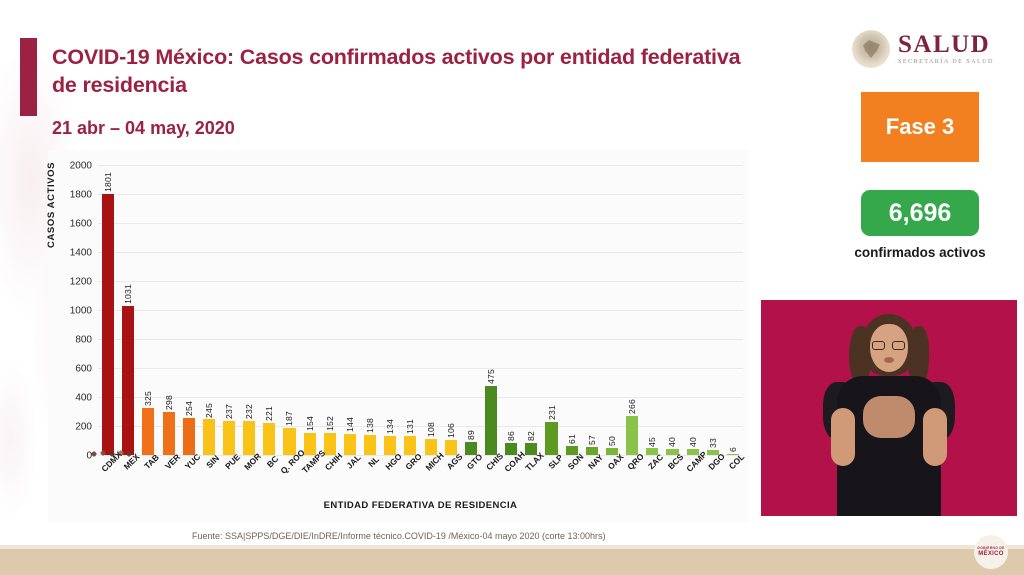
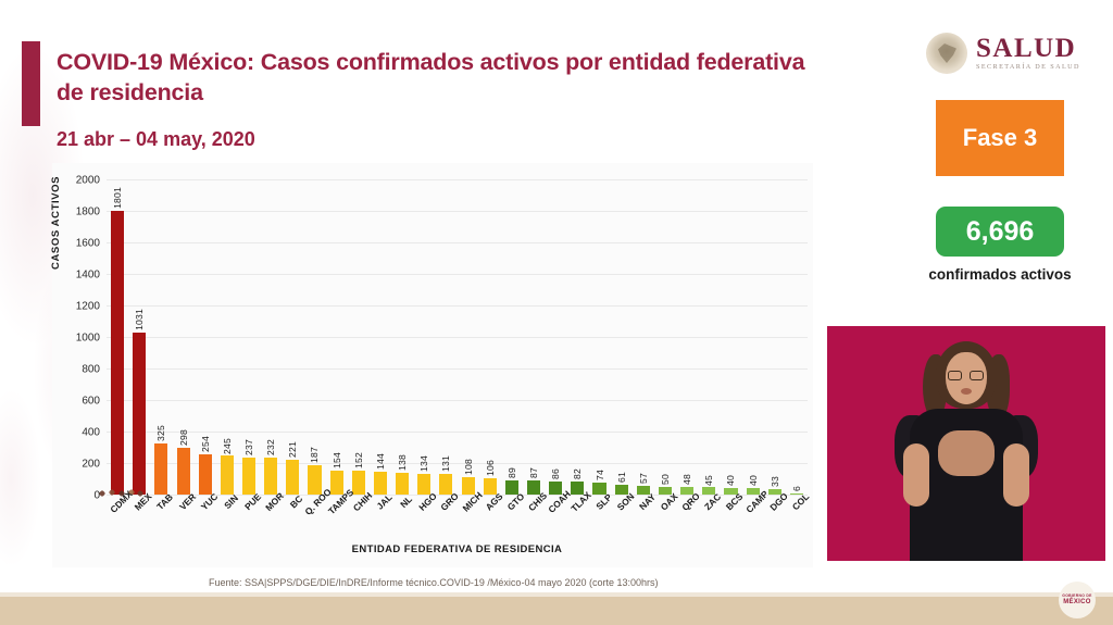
CHIS: 475 -> 87
SLP: 231 -> 74
QRO: 266 -> 48
